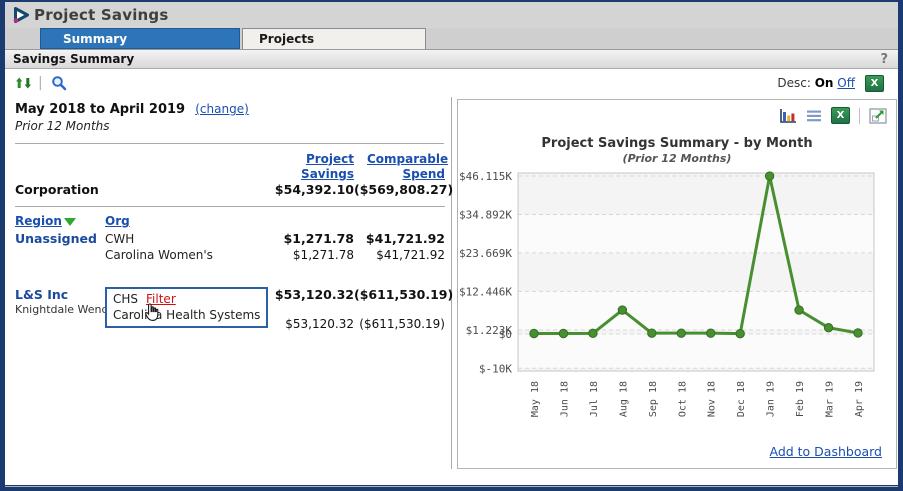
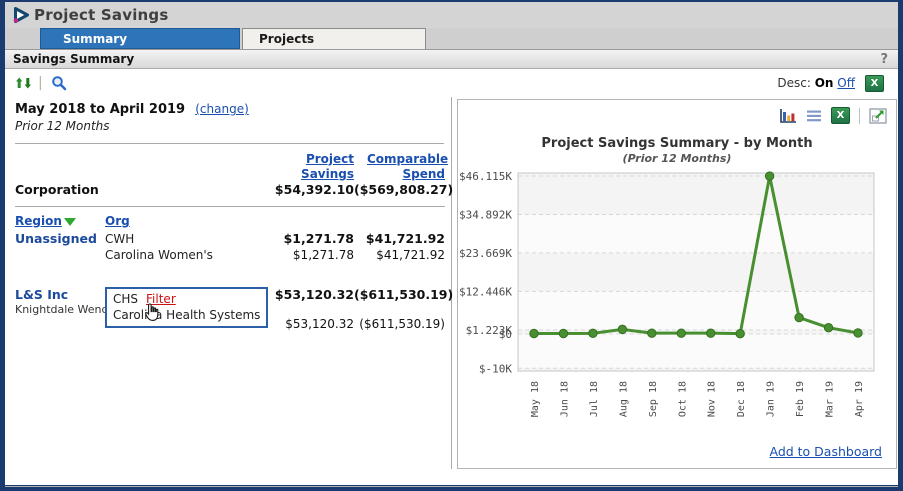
Aug 18: $7K -> $1K
Feb 19: $7K -> $5K
